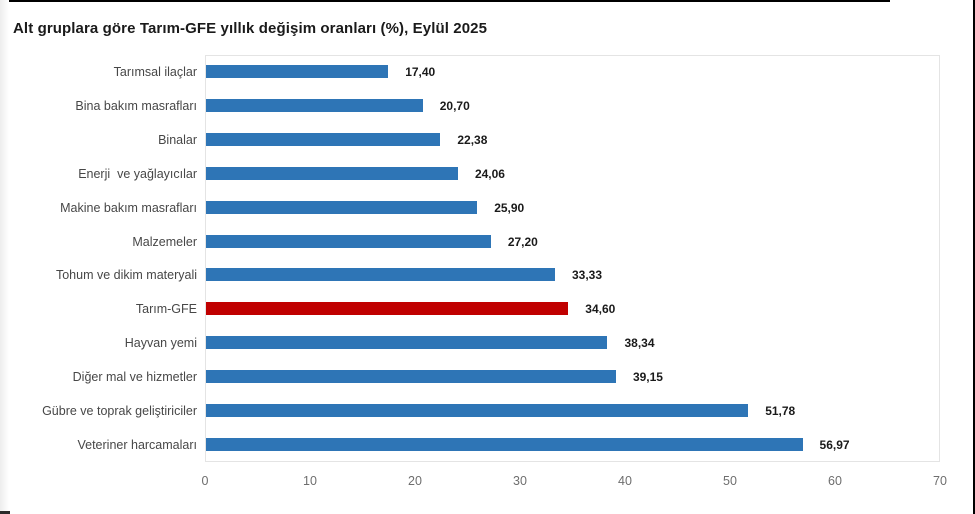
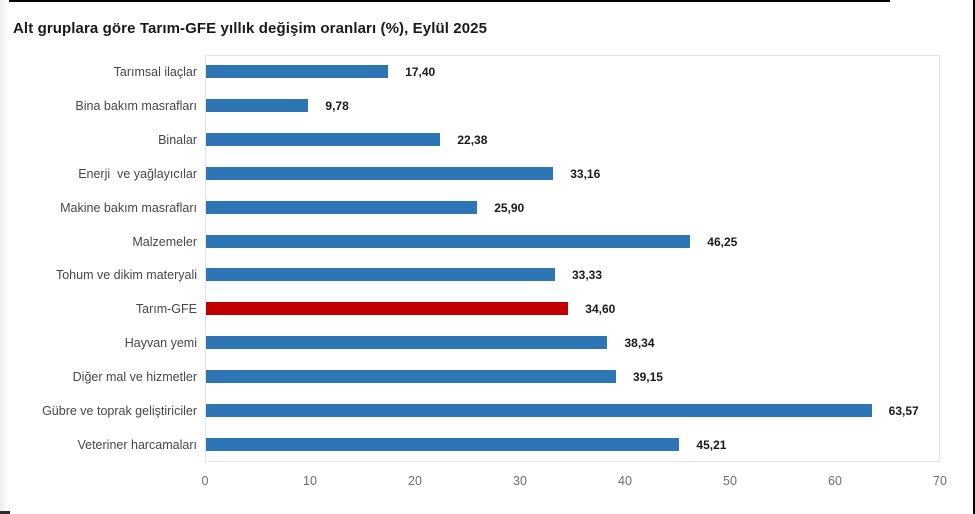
Bina bakım masrafları: 20,70 -> 9,78
Enerji ve yağlayıcılar: 24,06 -> 33,16
Malzemeler: 27,20 -> 46,25
Gübre ve toprak geliştiriciler: 51,78 -> 63,57
Veteriner harcamaları: 56,97 -> 45,21
